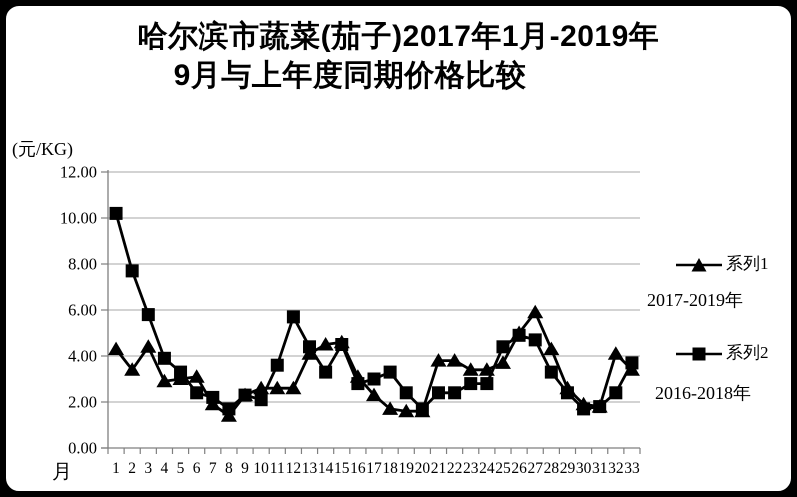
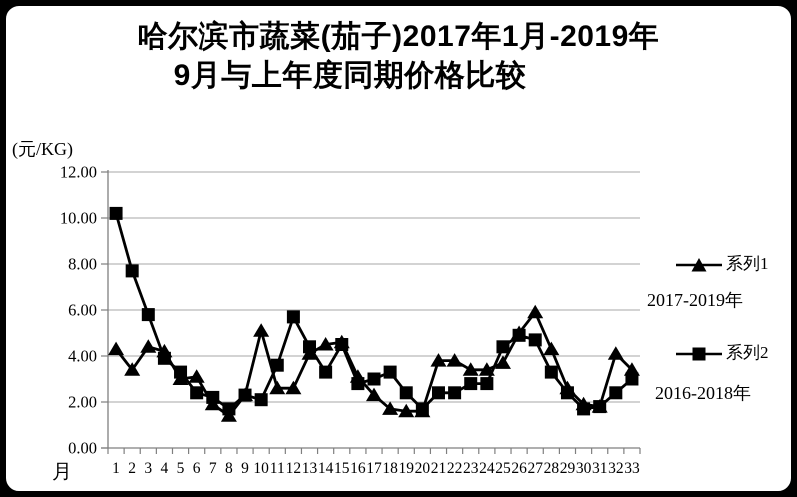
系列1/4: 2.9 -> 4.2
系列1/10: 2.6 -> 5.1
系列2/33: 3.7 -> 3.0
